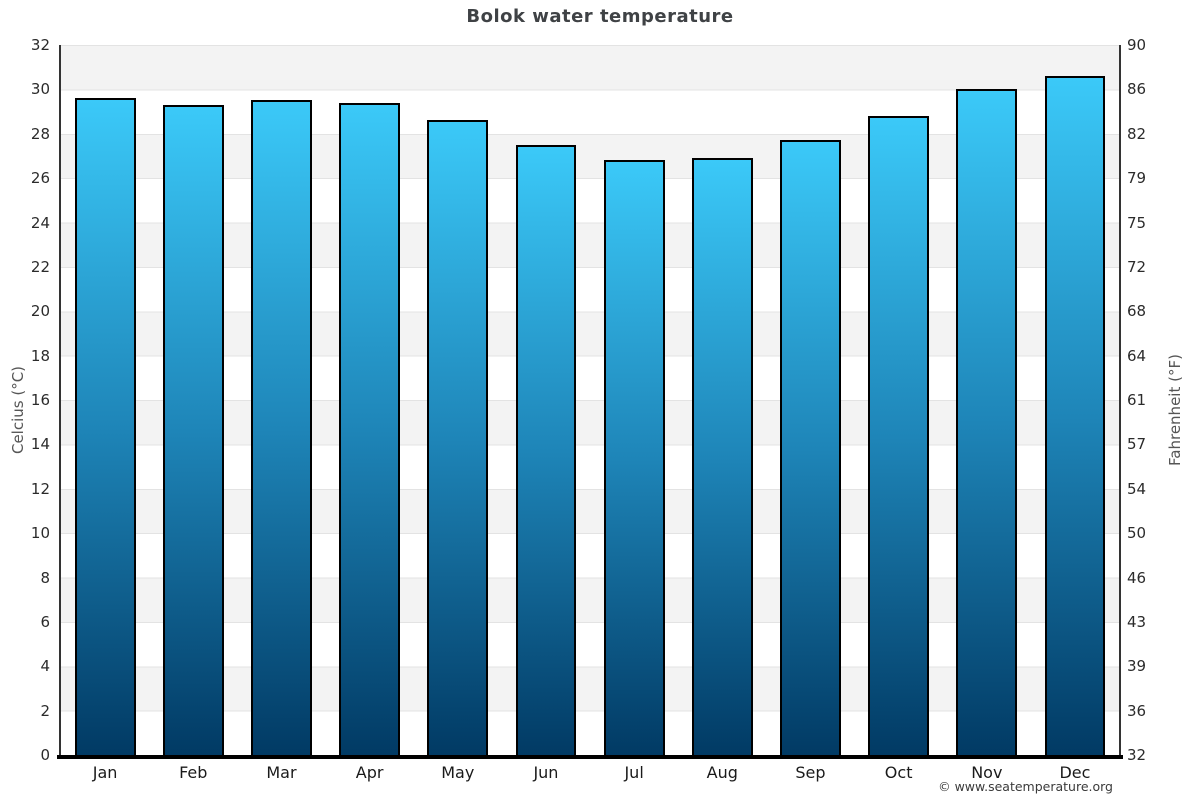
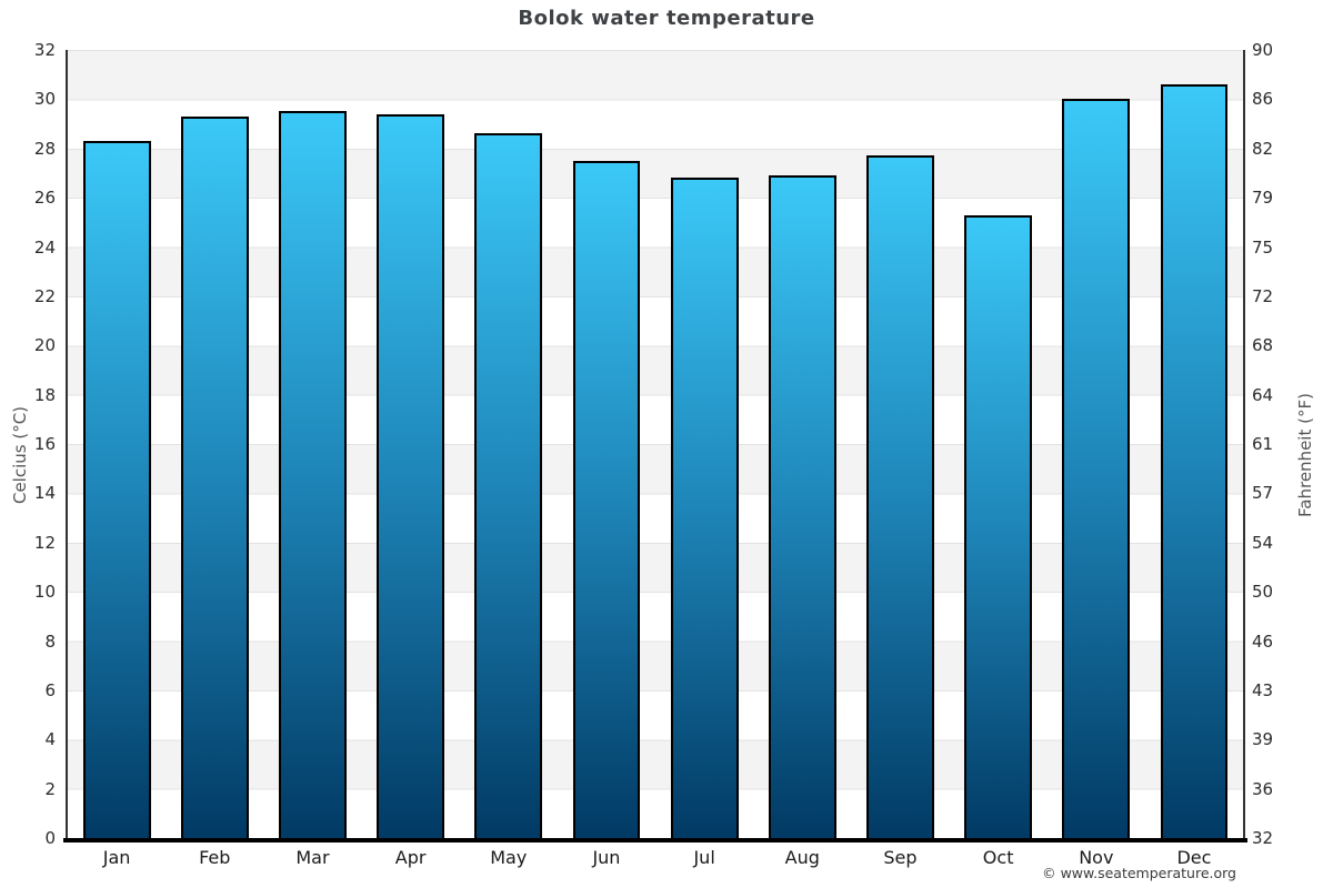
Jan: 29.6 -> 28.3
Oct: 28.8 -> 25.3
